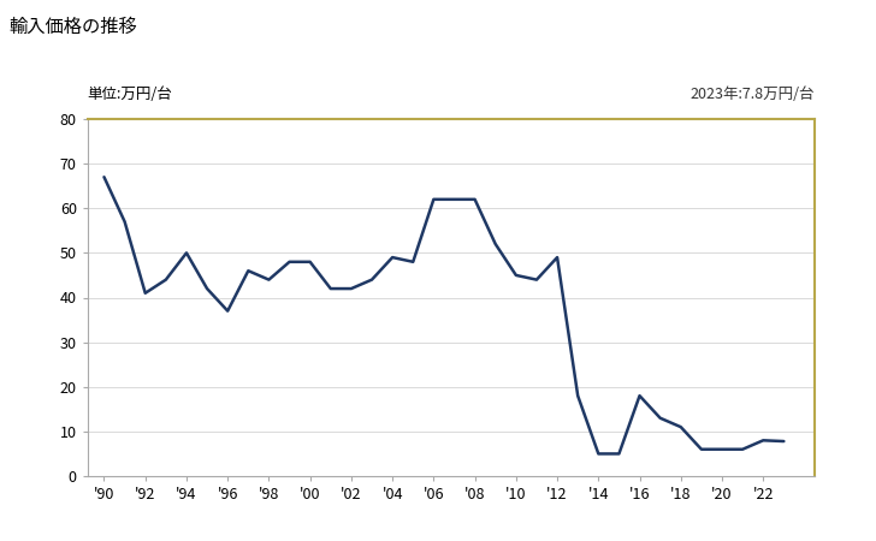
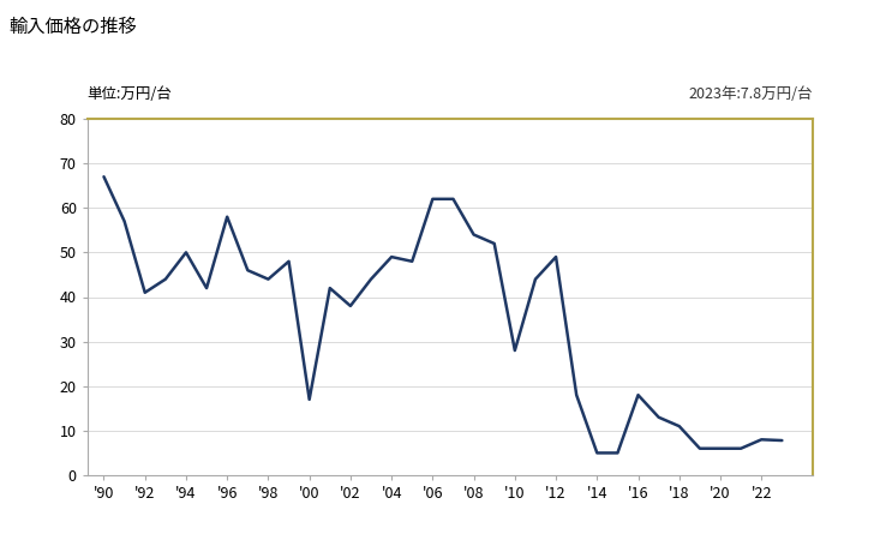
'96: 37.0 -> 58.0
'00: 48.0 -> 17.0
'02: 42.0 -> 38.0
'08: 62.0 -> 54.0
'10: 45.0 -> 28.0
